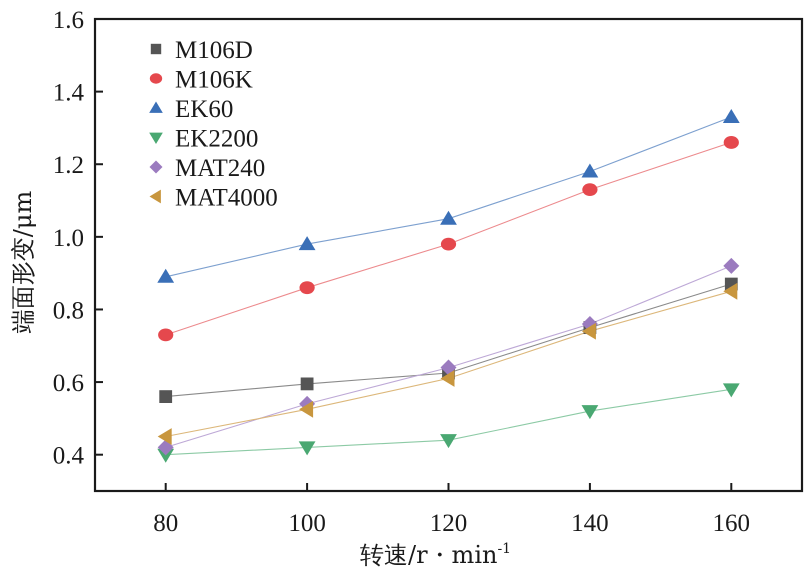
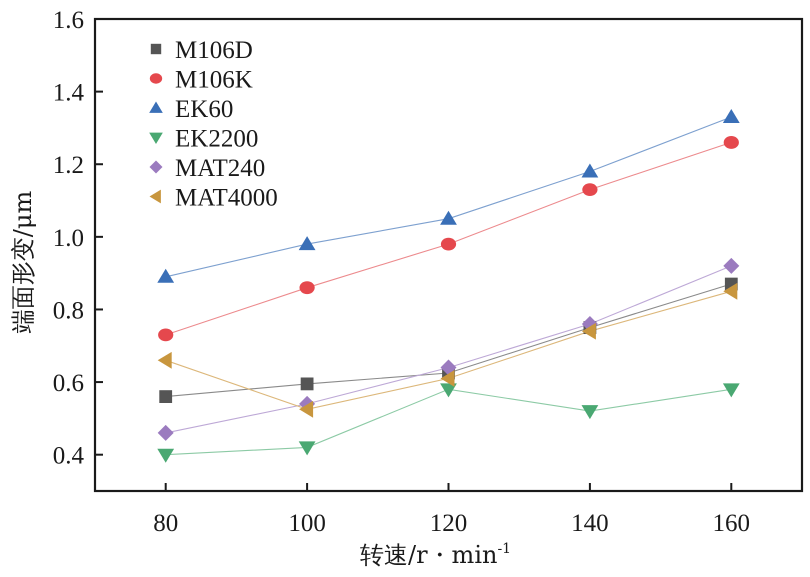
MAT240/80: 0.42 -> 0.46
MAT4000/80: 0.45 -> 0.66
EK2200/120: 0.44 -> 0.58
